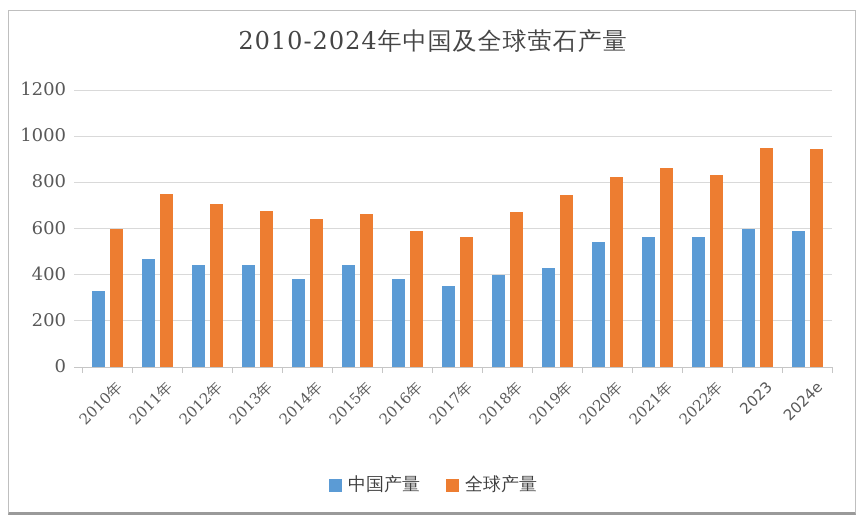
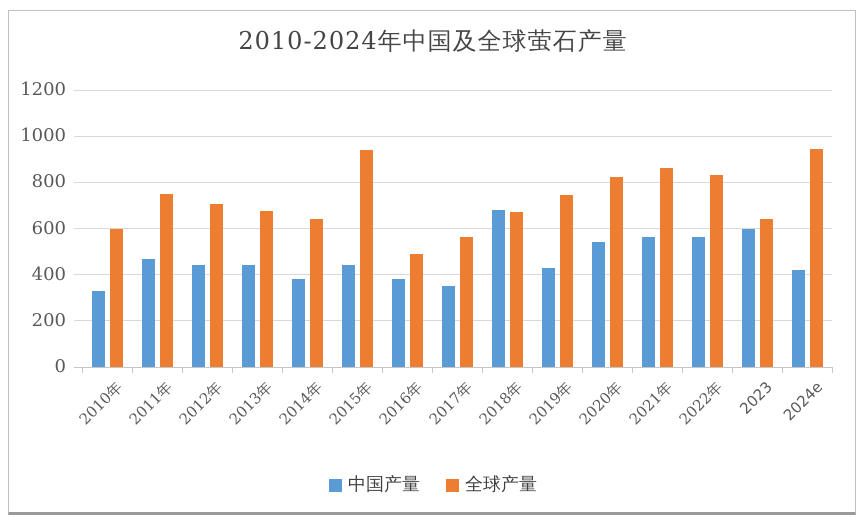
全球产量/2015年: 660 -> 940
全球产量/2016年: 590 -> 490
中国产量/2018年: 400 -> 680
全球产量/2023: 950 -> 640
中国产量/2024e: 590 -> 420
